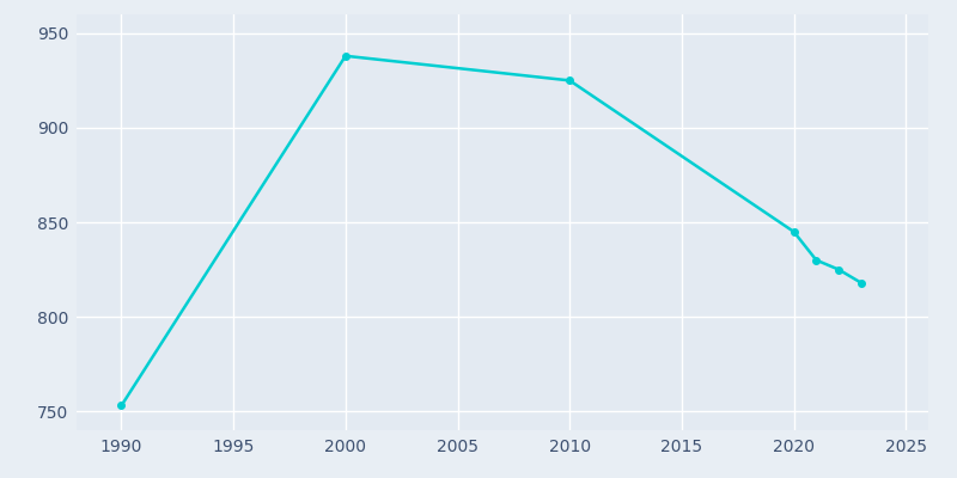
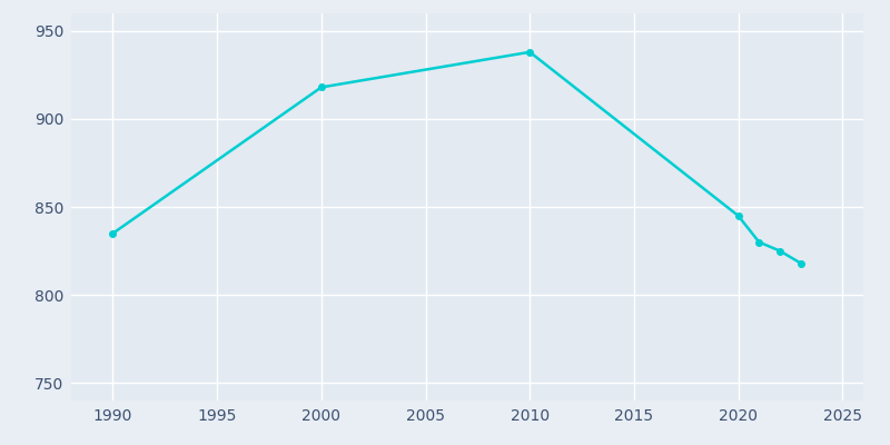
1990: 753 -> 835
2000: 938 -> 918
2010: 925 -> 938
